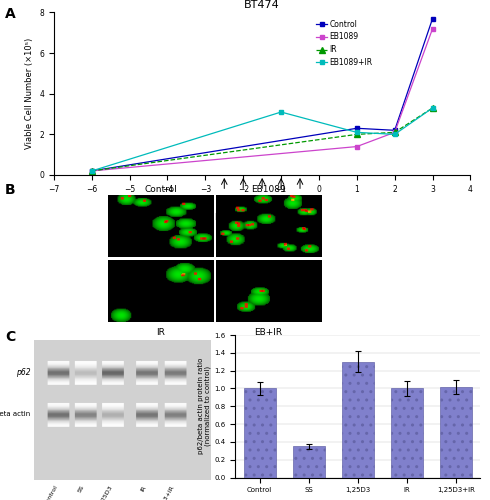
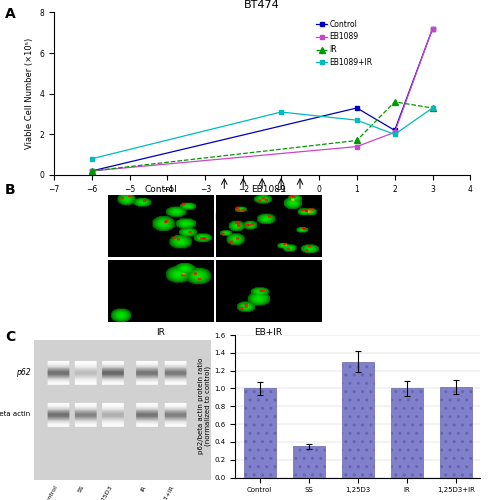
BT474/EB1089+IR/−6: 0.2 -> 0.8
BT474/Control/1: 2.3 -> 3.3
BT474/IR/1: 2.0 -> 1.7
BT474/EB1089+IR/1: 2.1 -> 2.7
BT474/IR/2: 2.1 -> 3.6
BT474/Control/3: 7.7 -> 7.2
